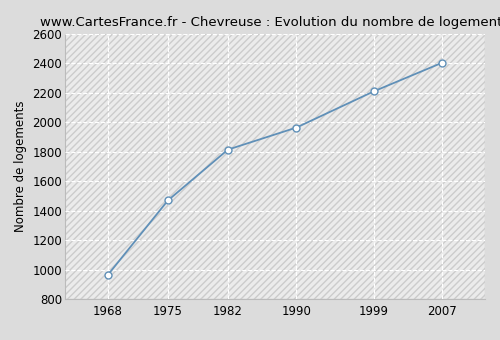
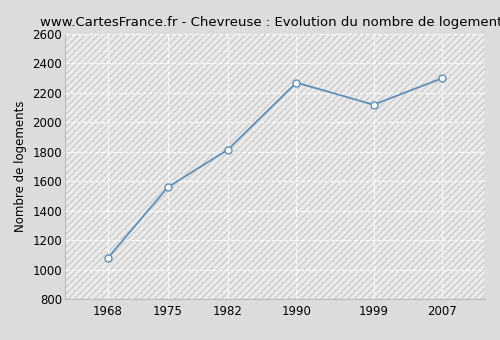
1968: 960 -> 1080
1975: 1470 -> 1560
1990: 1960 -> 2270
1999: 2210 -> 2120
2007: 2400 -> 2300
